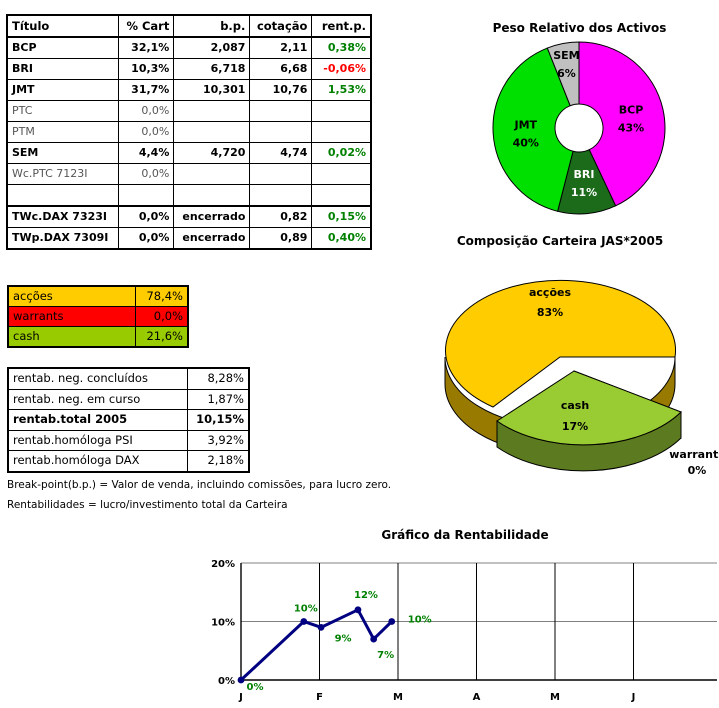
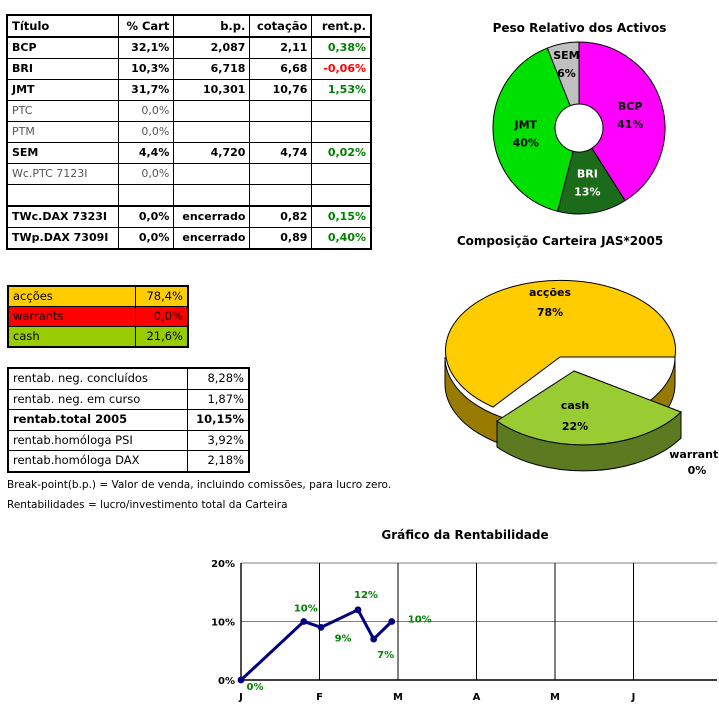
Peso Relativo dos Activos/BCP: 43% -> 41%
Peso Relativo dos Activos/BRI: 11% -> 13%
Composição Carteira JAS*2005/acções: 83% -> 78%
Composição Carteira JAS*2005/cash: 17% -> 22%
